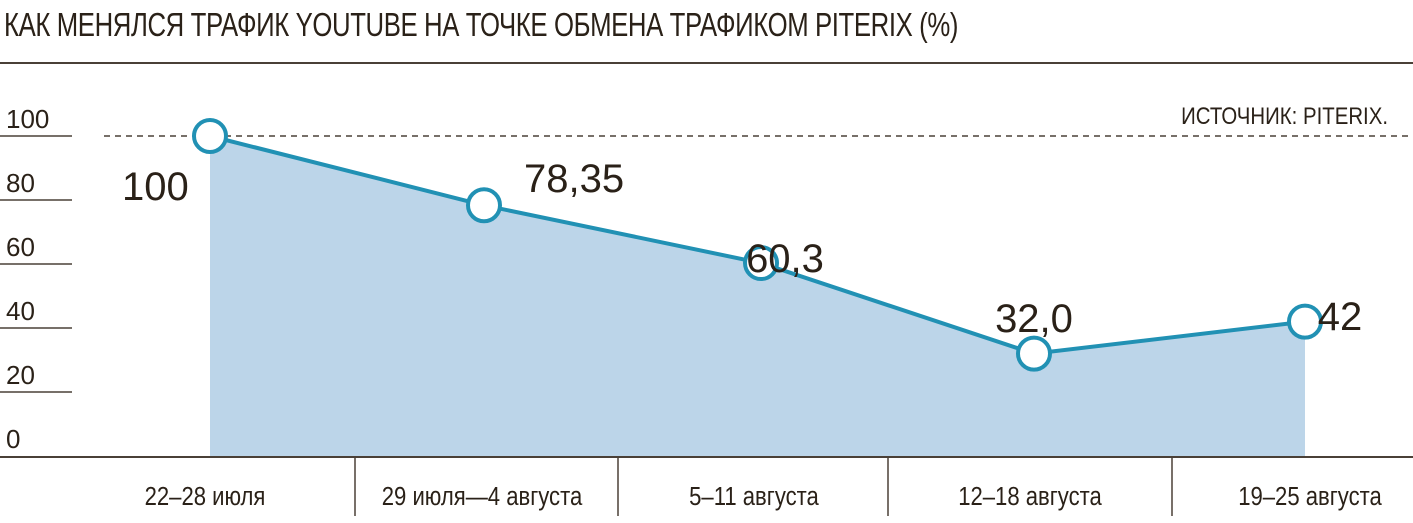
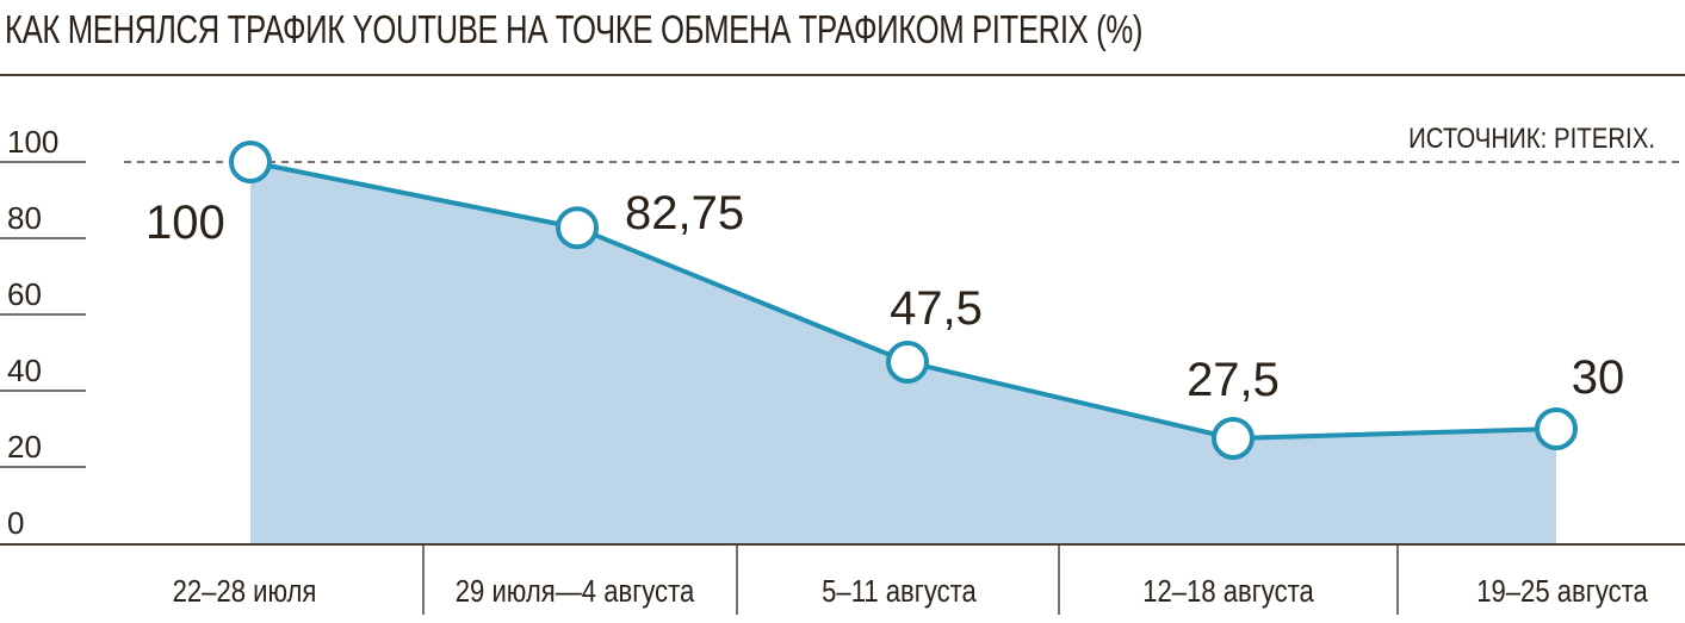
29 июля—4 августа: 78,35 -> 82,75
5–11 августа: 60,3 -> 47,5
12–18 августа: 32,0 -> 27,5
19–25 августа: 42 -> 30
